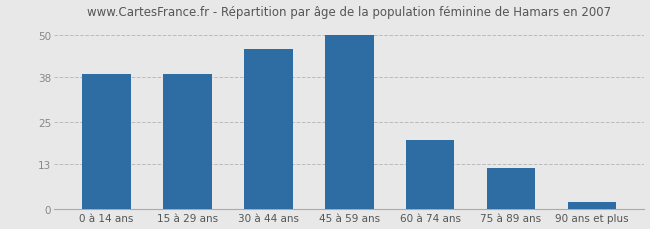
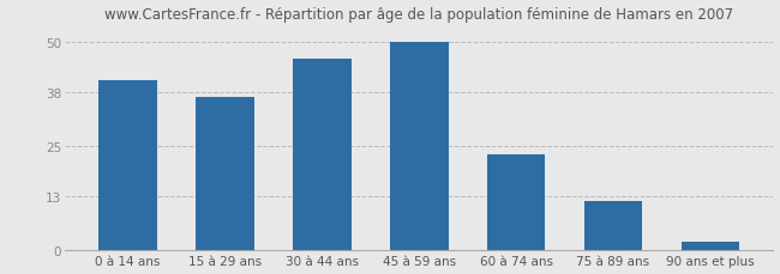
0 à 14 ans: 39 -> 41
15 à 29 ans: 39 -> 37
60 à 74 ans: 20 -> 23
